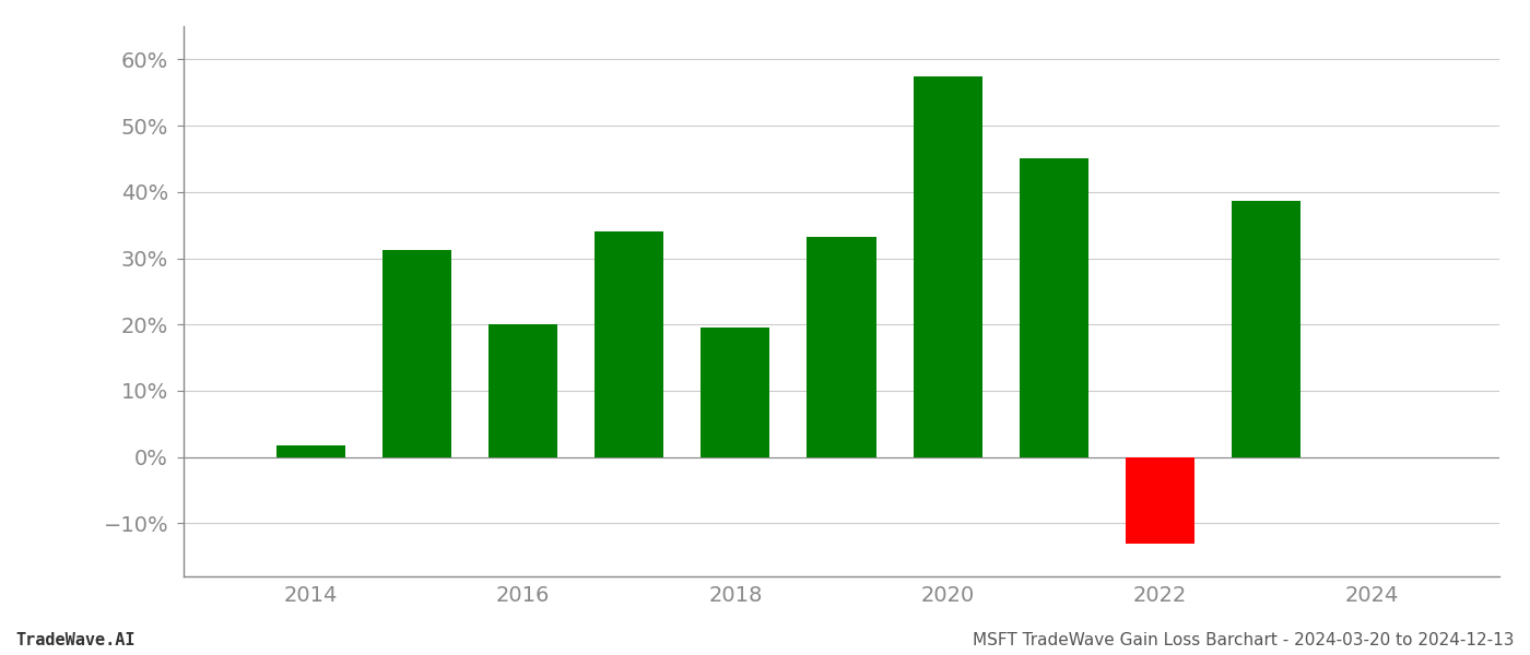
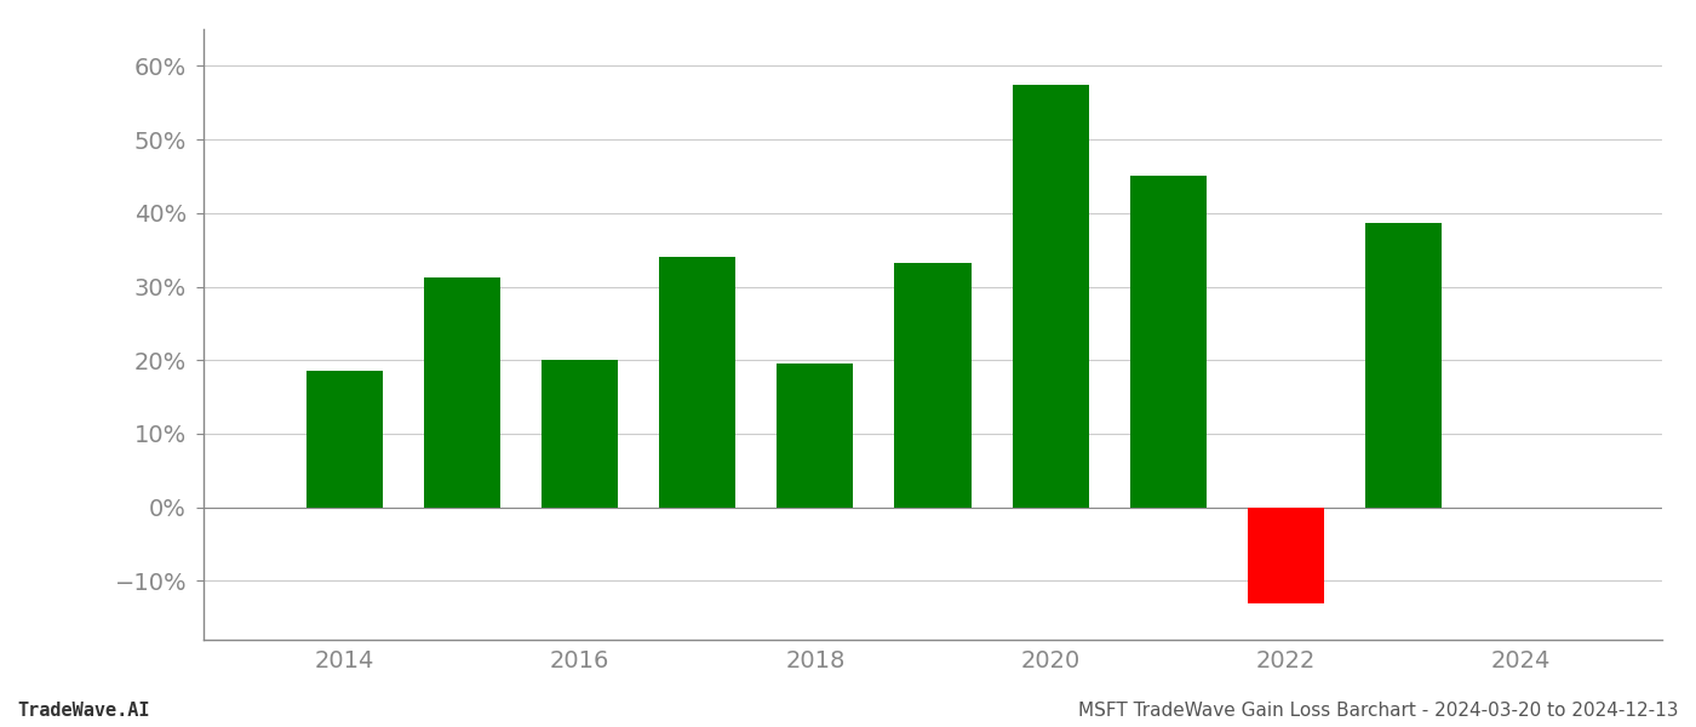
2014: 1.8% -> 18.5%
